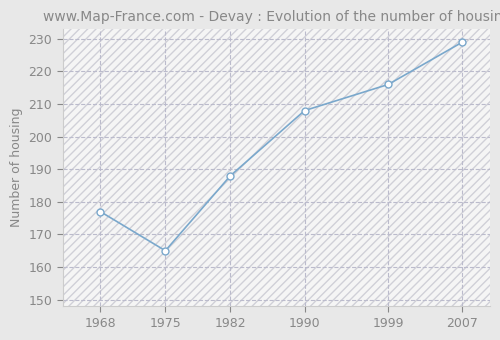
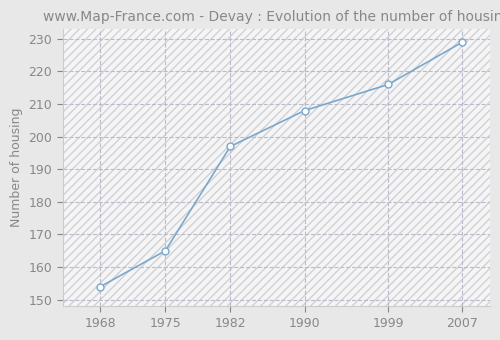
1968: 177 -> 154
1982: 188 -> 197
